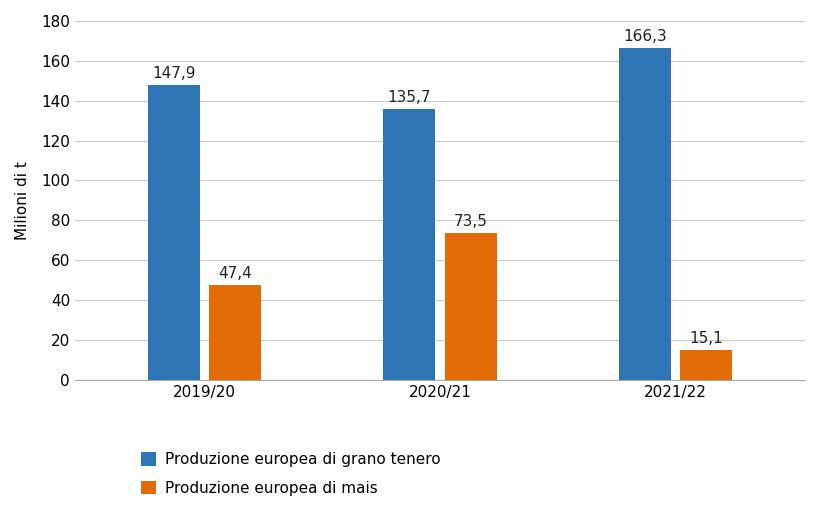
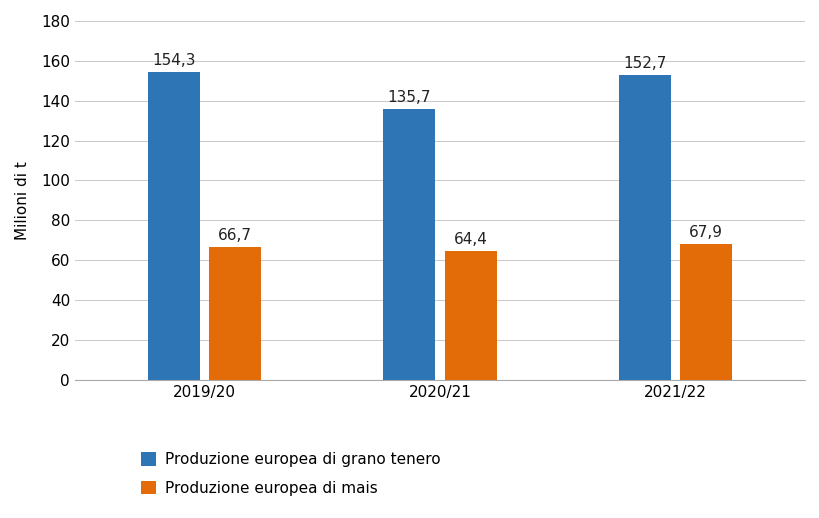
Produzione europea di grano tenero/2019/20: 147,9 -> 154,3
Produzione europea di mais/2019/20: 47,4 -> 66,7
Produzione europea di mais/2020/21: 73,5 -> 64,4
Produzione europea di grano tenero/2021/22: 166,3 -> 152,7
Produzione europea di mais/2021/22: 15,1 -> 67,9
